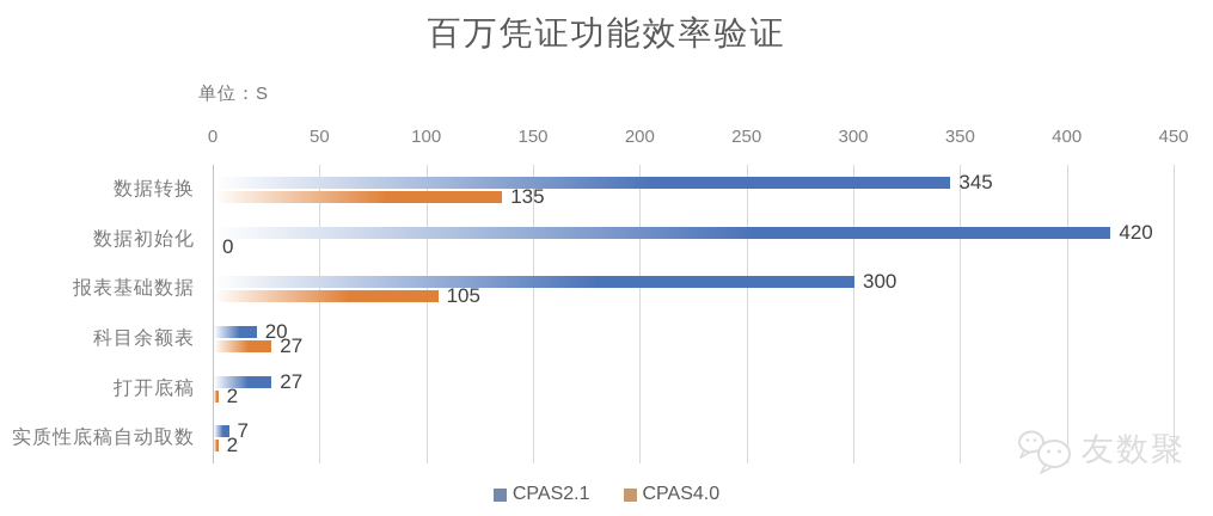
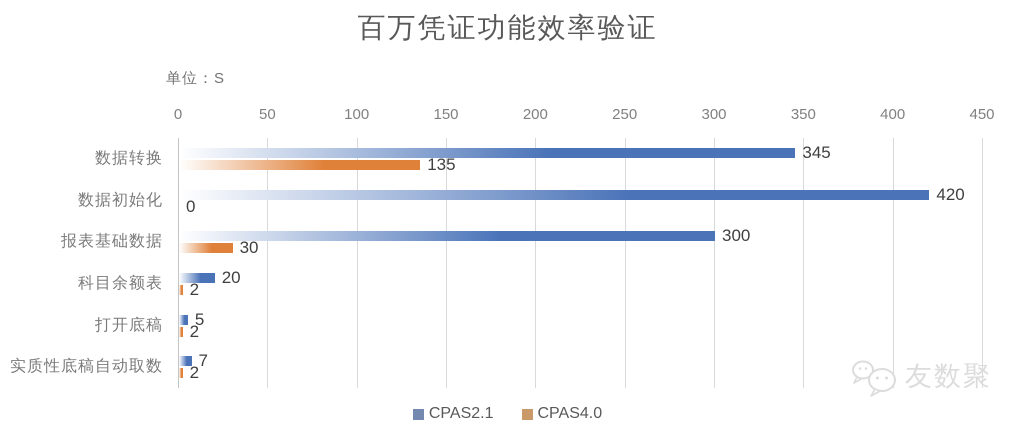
CPAS4.0/报表基础数据: 105 -> 30
CPAS4.0/科目余额表: 27 -> 2
CPAS2.1/打开底稿: 27 -> 5
